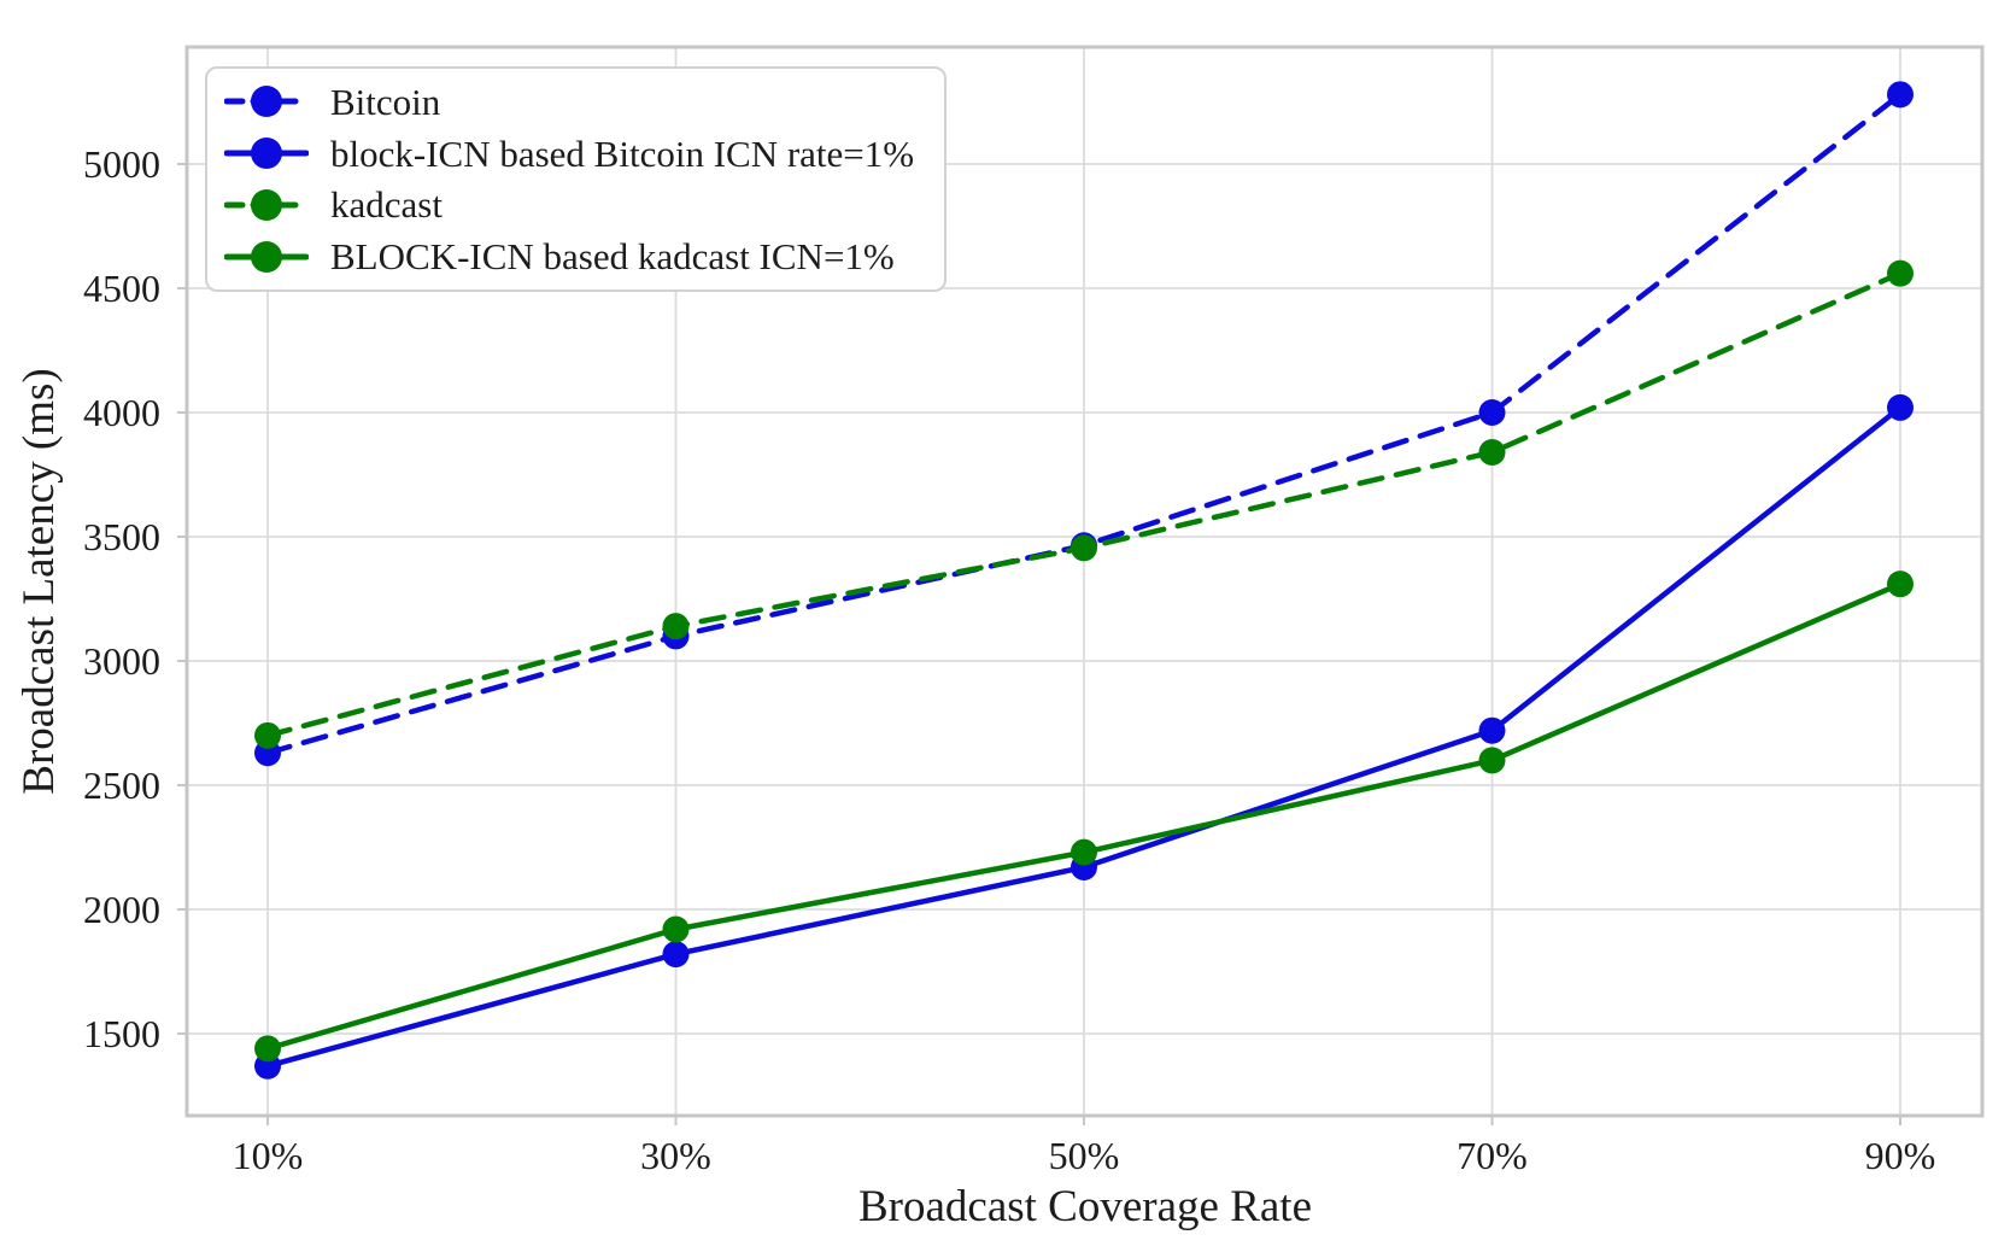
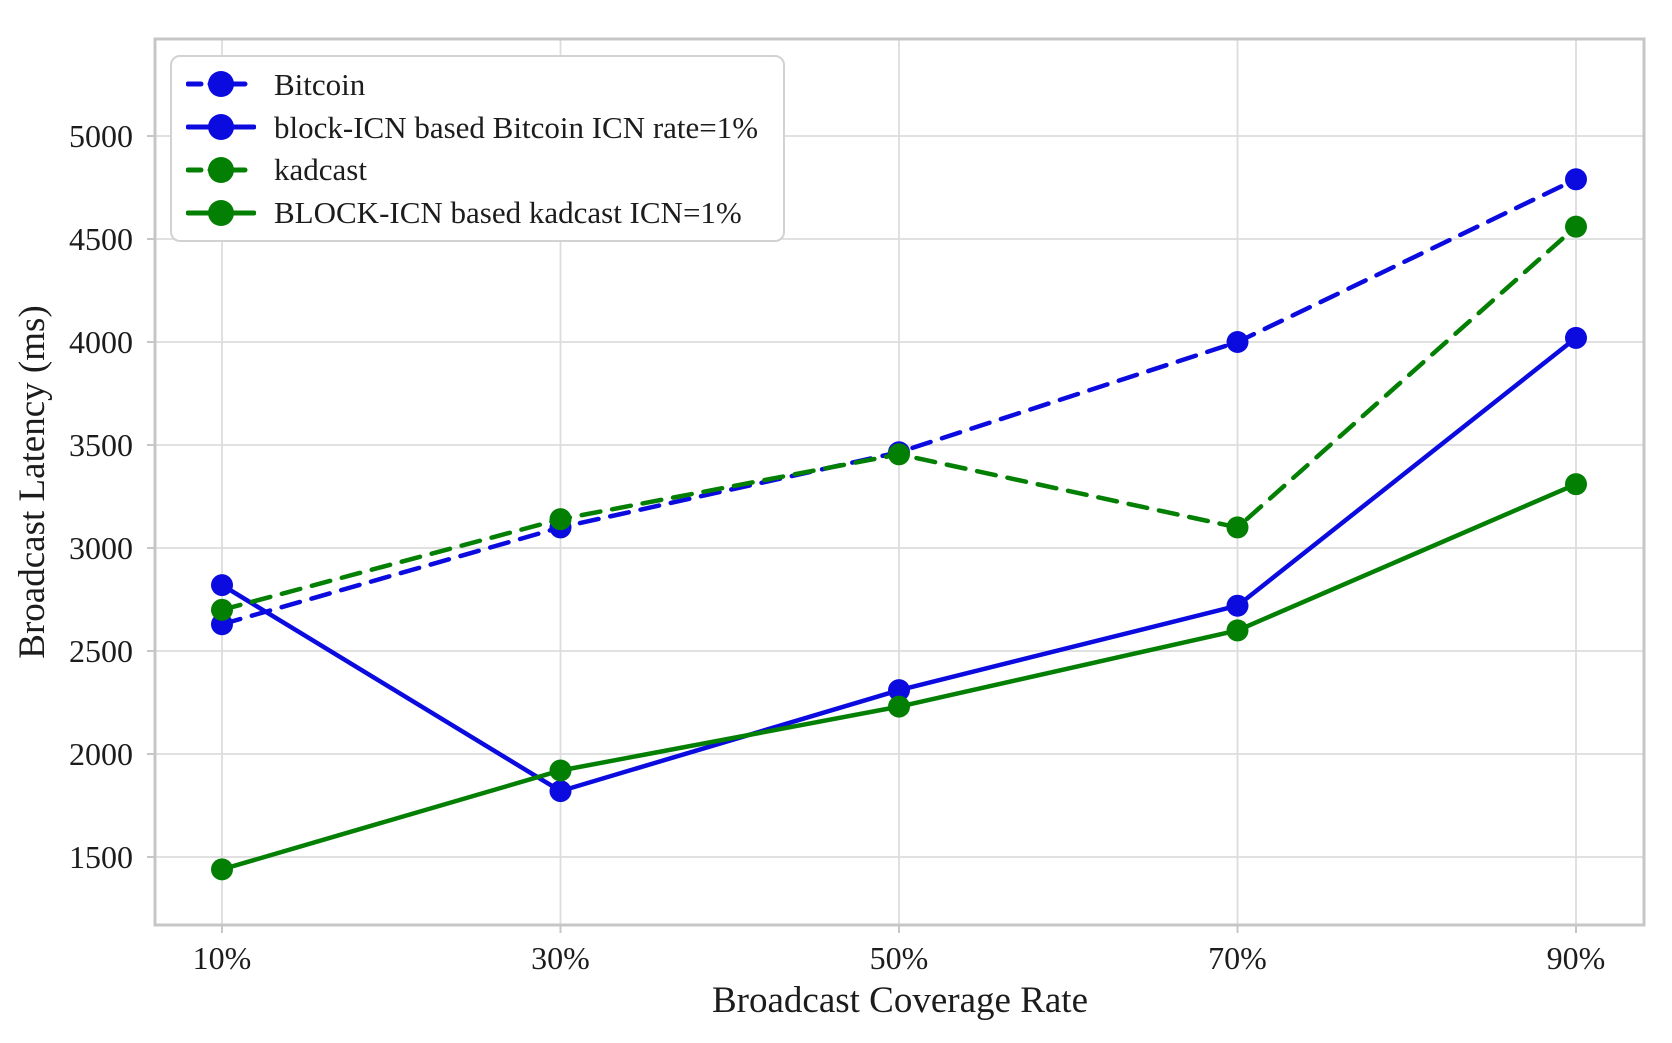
block-ICN based Bitcoin ICN rate=1%/10%: 1370 -> 2820
block-ICN based Bitcoin ICN rate=1%/50%: 2170 -> 2310
kadcast/70%: 3840 -> 3100
Bitcoin/90%: 5280 -> 4790
